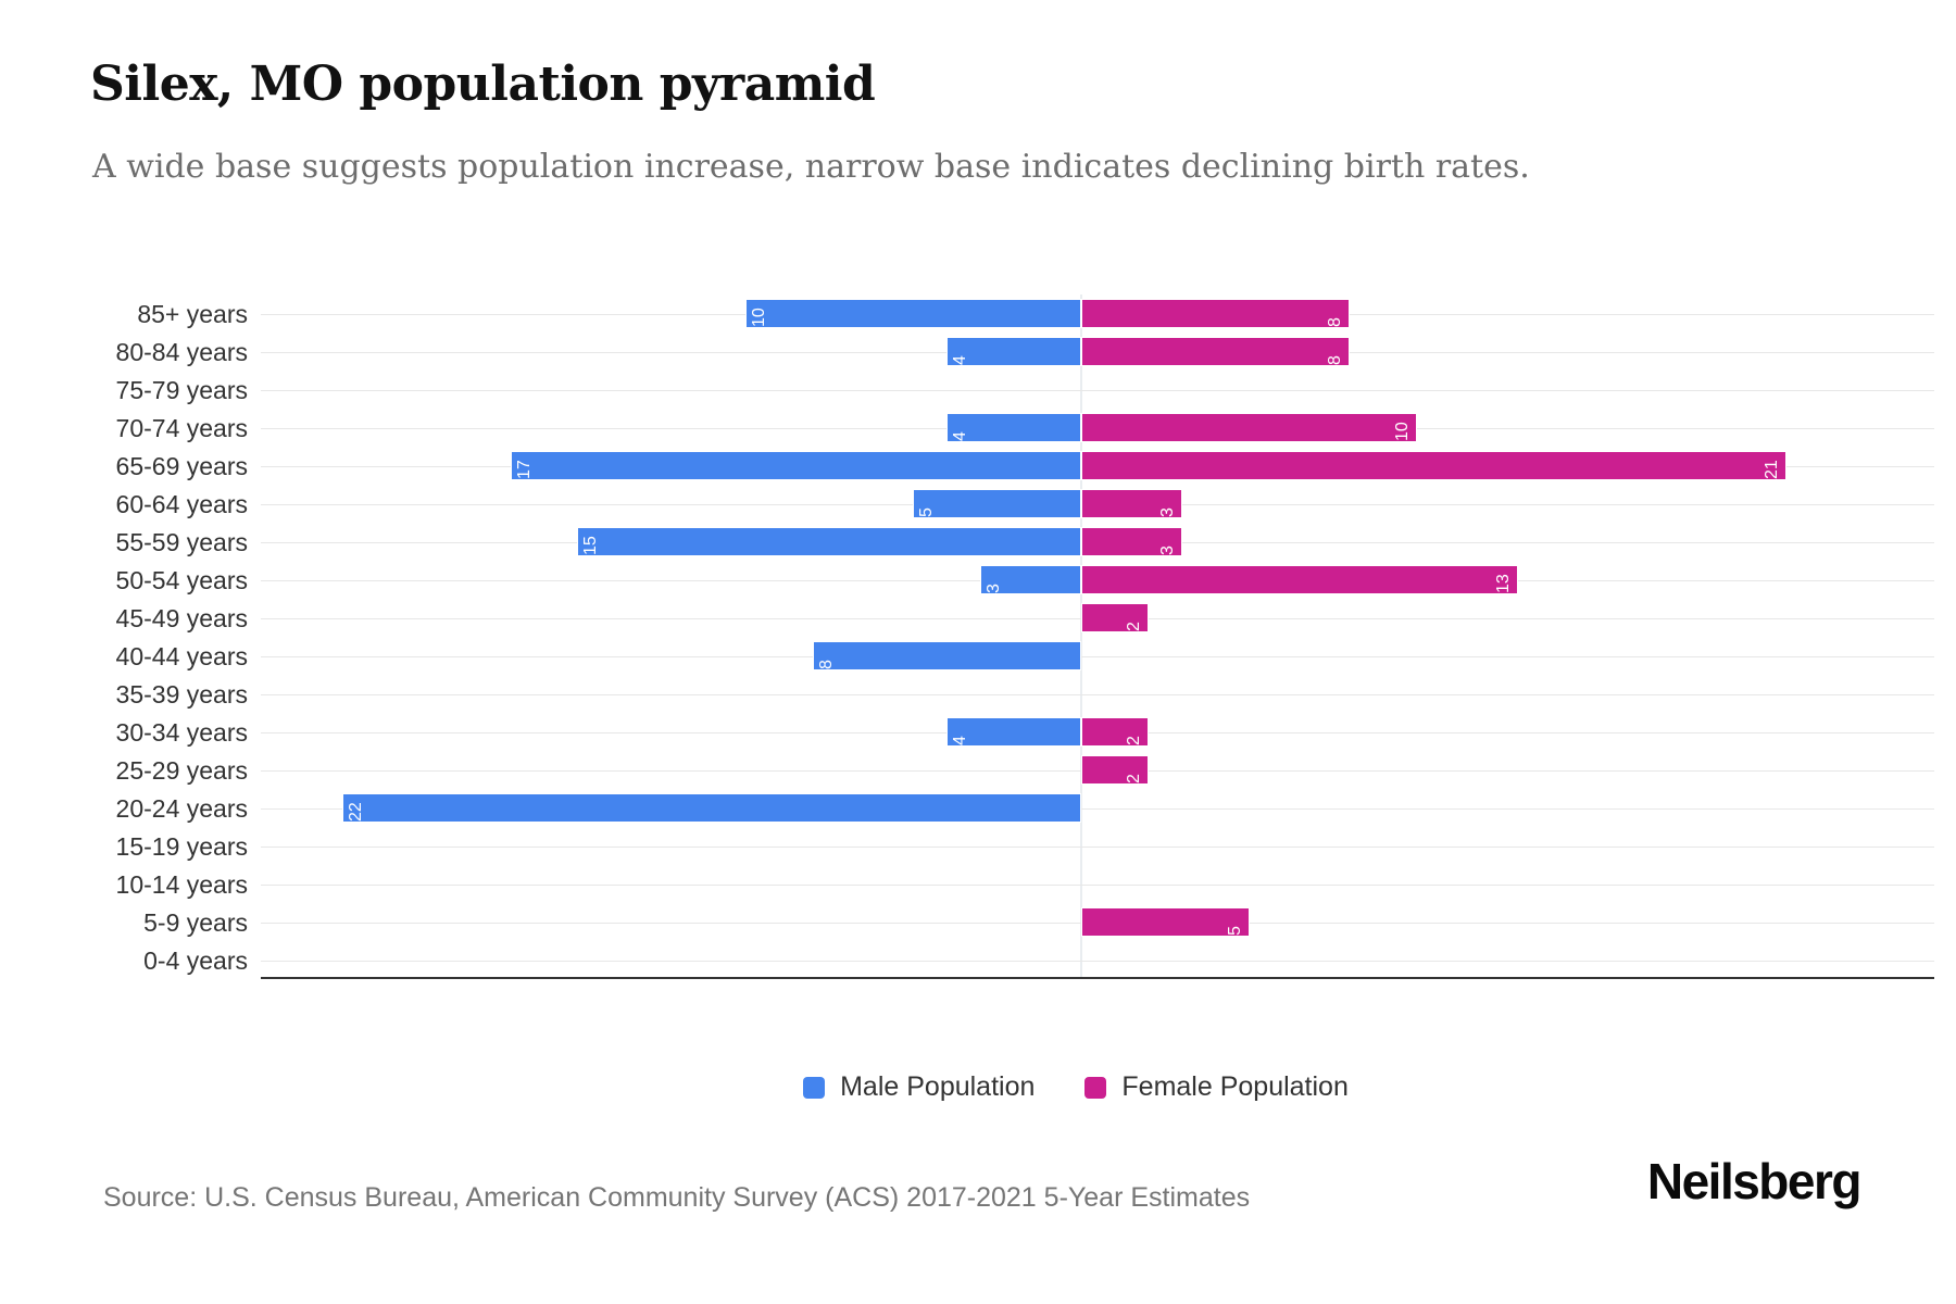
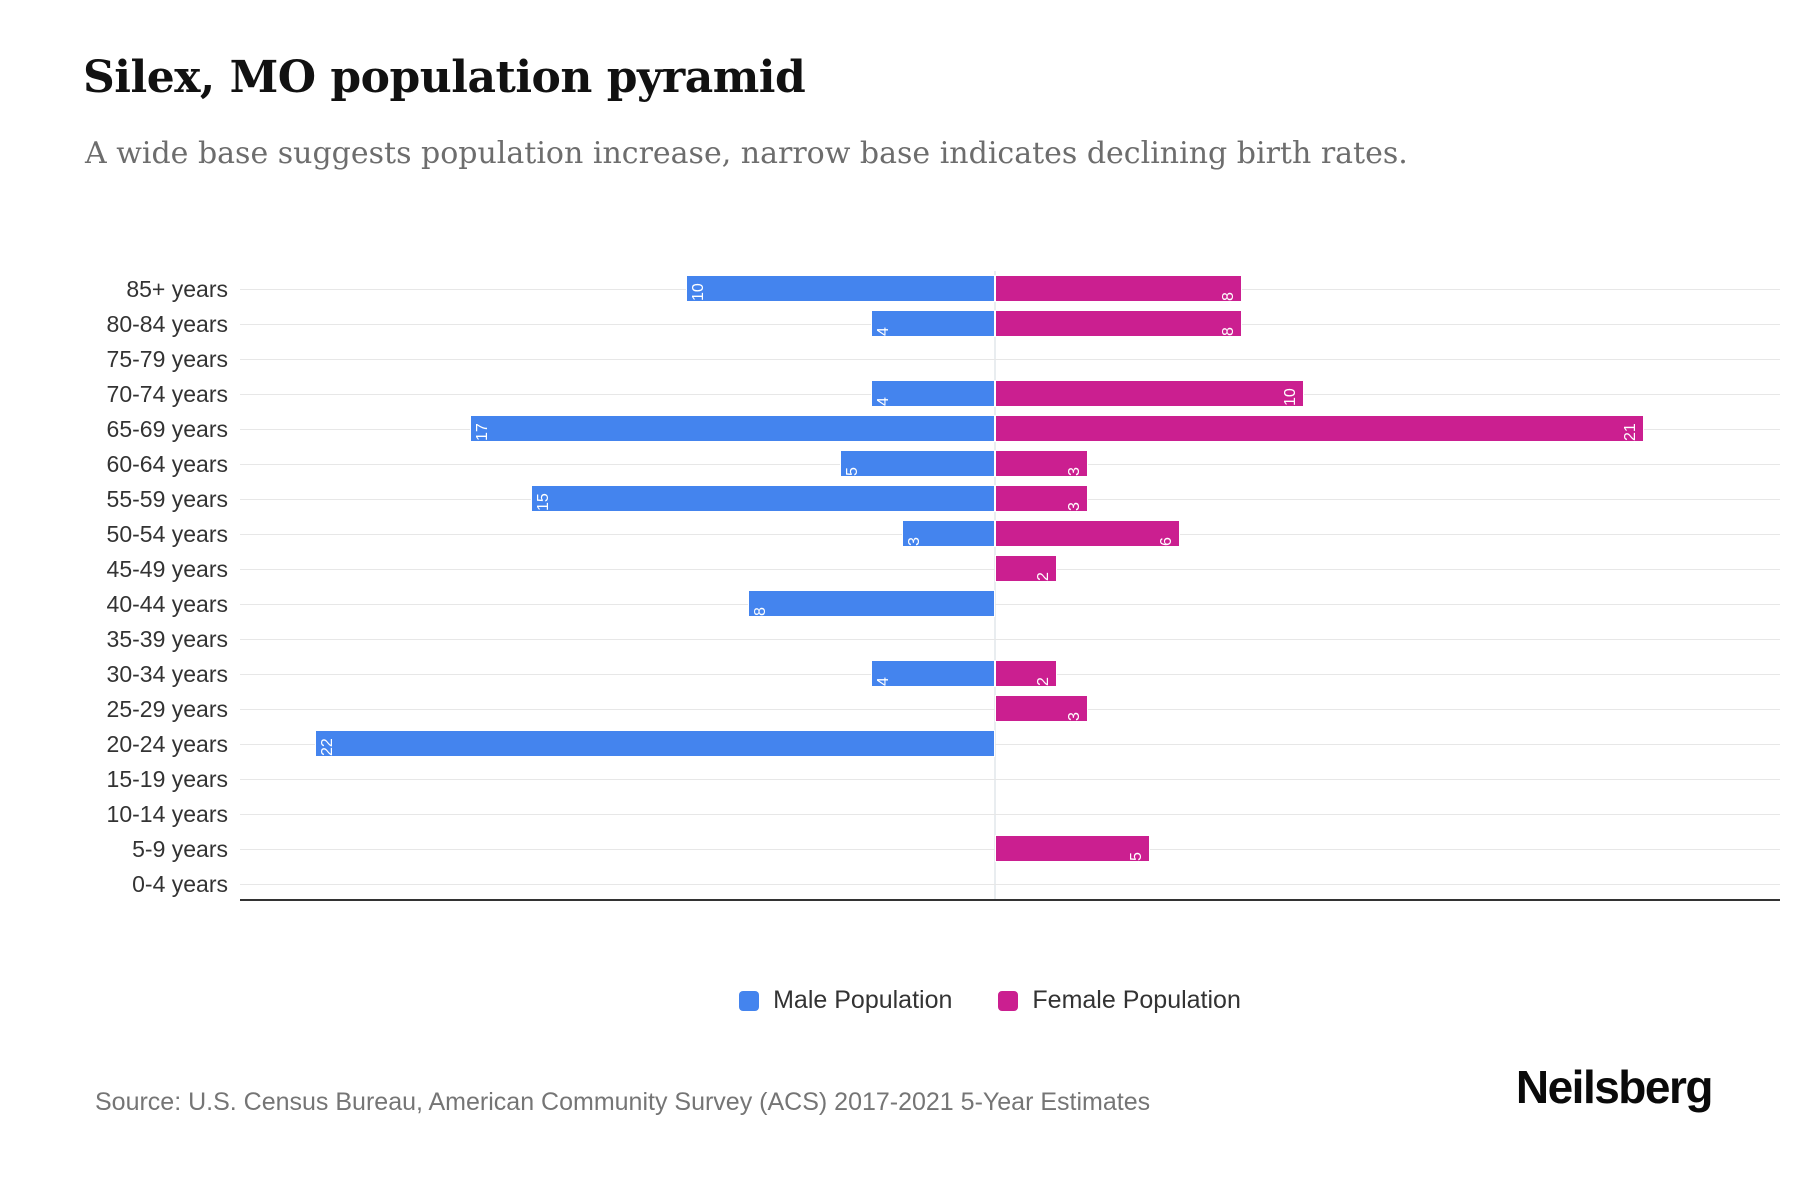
Female Population/50-54 years: 13 -> 6
Female Population/25-29 years: 2 -> 3
